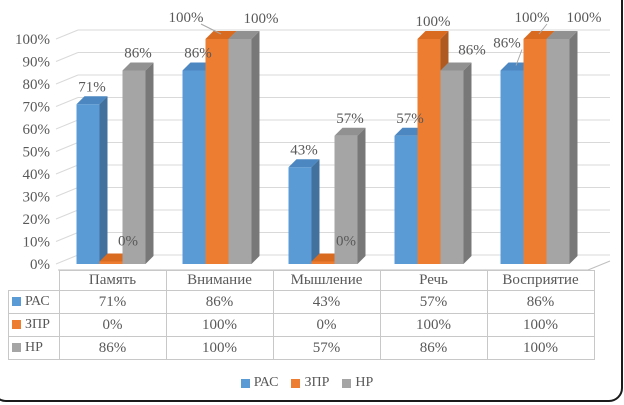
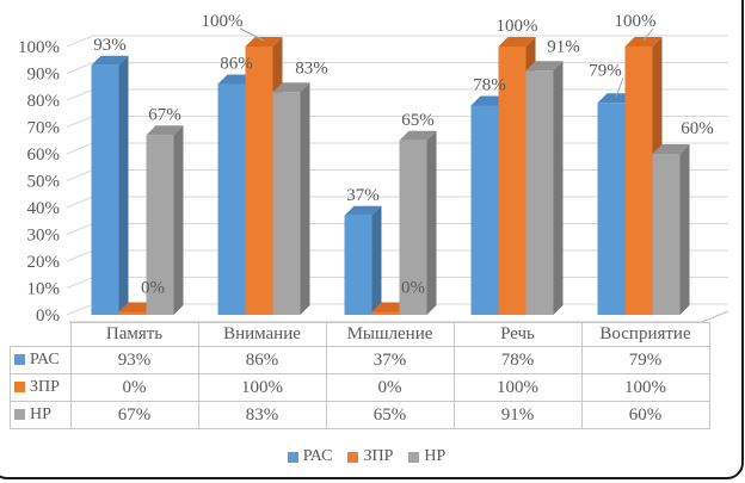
РАС/Память: 71% -> 93%
НР/Память: 86% -> 67%
НР/Внимание: 100% -> 83%
РАС/Мышление: 43% -> 37%
НР/Мышление: 57% -> 65%
РАС/Речь: 57% -> 78%
НР/Речь: 86% -> 91%
РАС/Восприятие: 86% -> 79%
НР/Восприятие: 100% -> 60%
